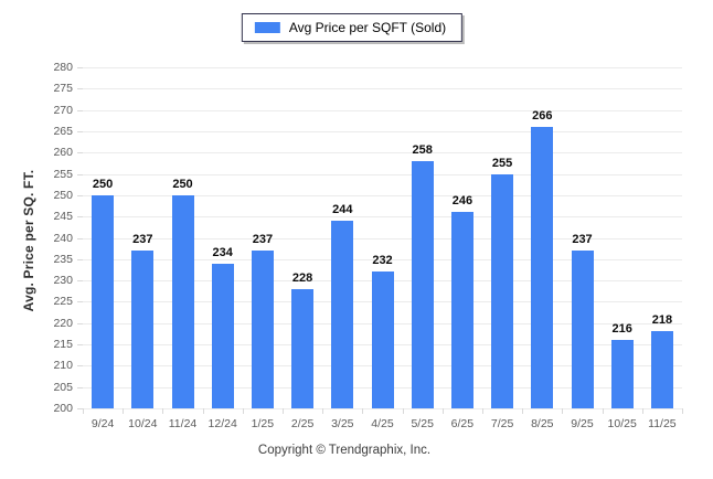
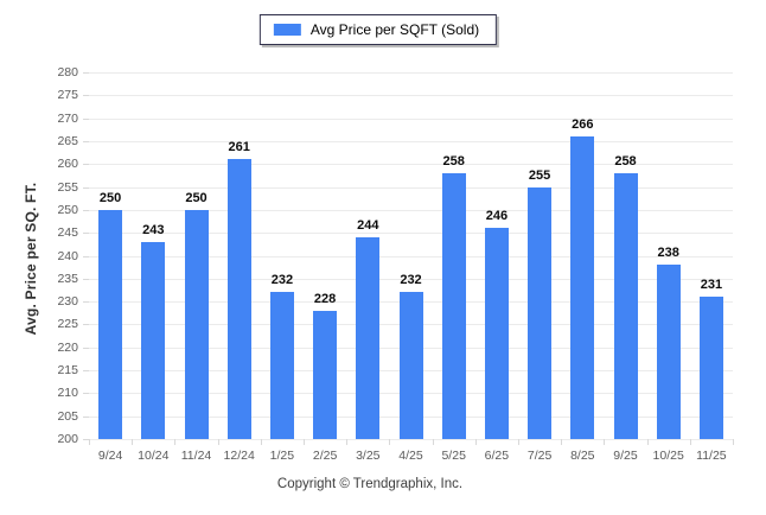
10/24: 237 -> 243
12/24: 234 -> 261
1/25: 237 -> 232
9/25: 237 -> 258
10/25: 216 -> 238
11/25: 218 -> 231
